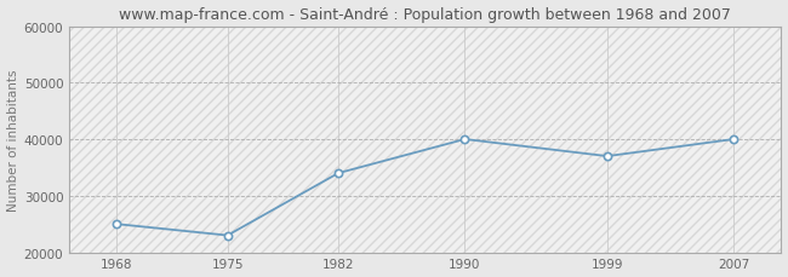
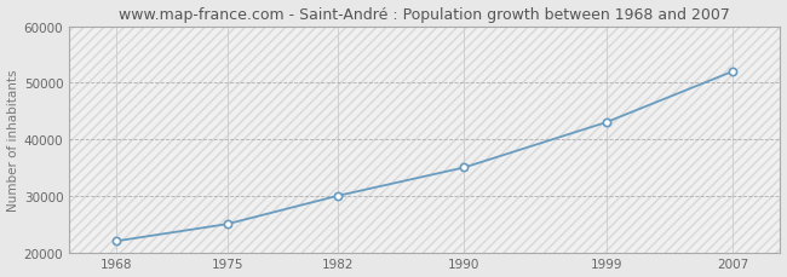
1968: 25000 -> 22000
1975: 23000 -> 25000
1982: 34000 -> 30000
1990: 40000 -> 35000
1999: 37000 -> 43000
2007: 40000 -> 52000
